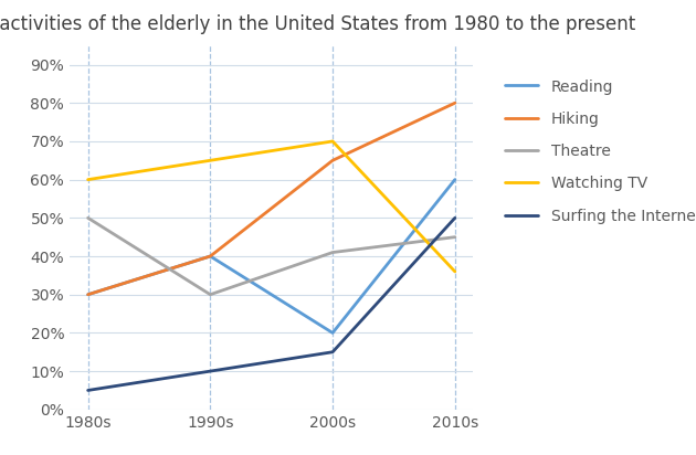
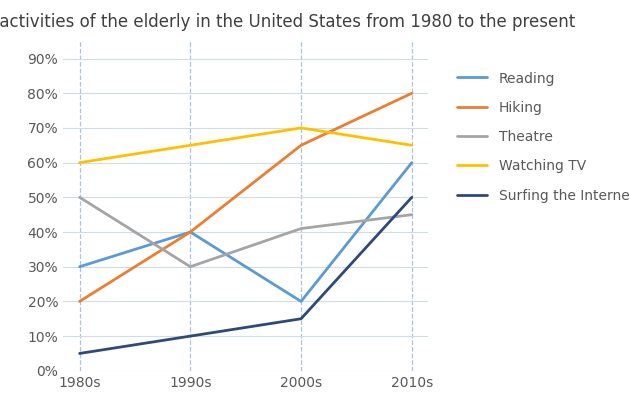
Hiking/1980s: 30% -> 20%
Watching TV/2010s: 36% -> 65%
